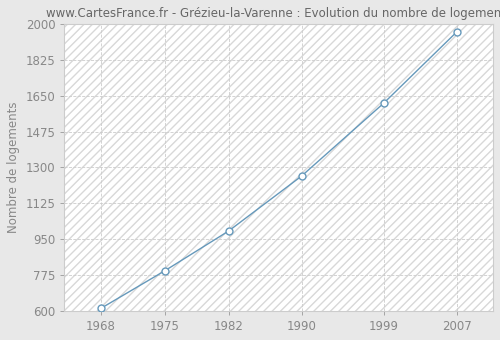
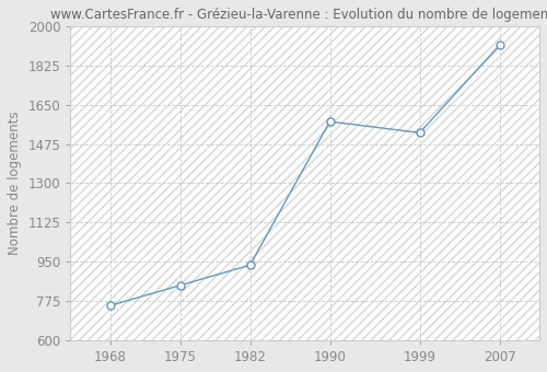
1968: 613 -> 755
1975: 796 -> 845
1982: 990 -> 935
1990: 1258 -> 1575
1999: 1613 -> 1525
2007: 1960 -> 1915
